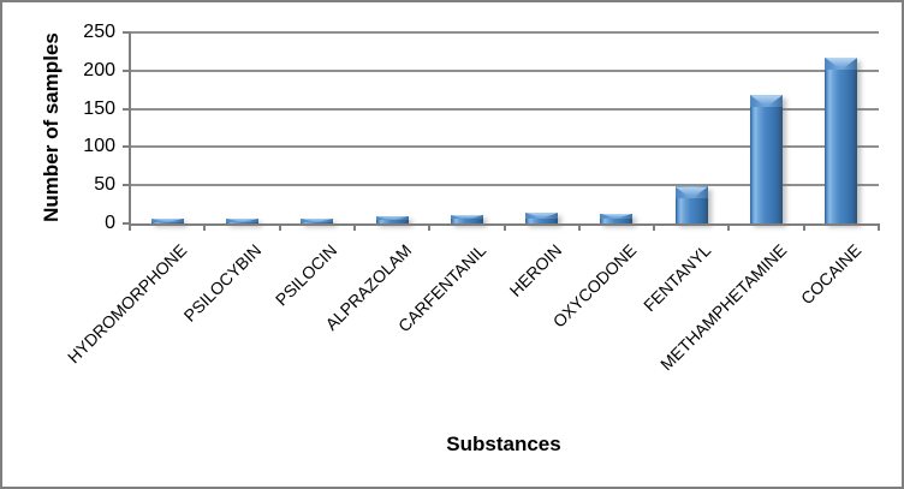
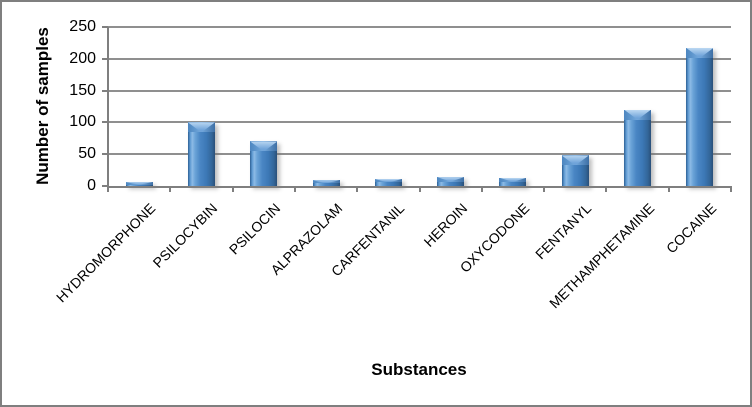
PSILOCYBIN: 10 -> 100
PSILOCIN: 10 -> 70
METHAMPHETAMINE: 170 -> 120
